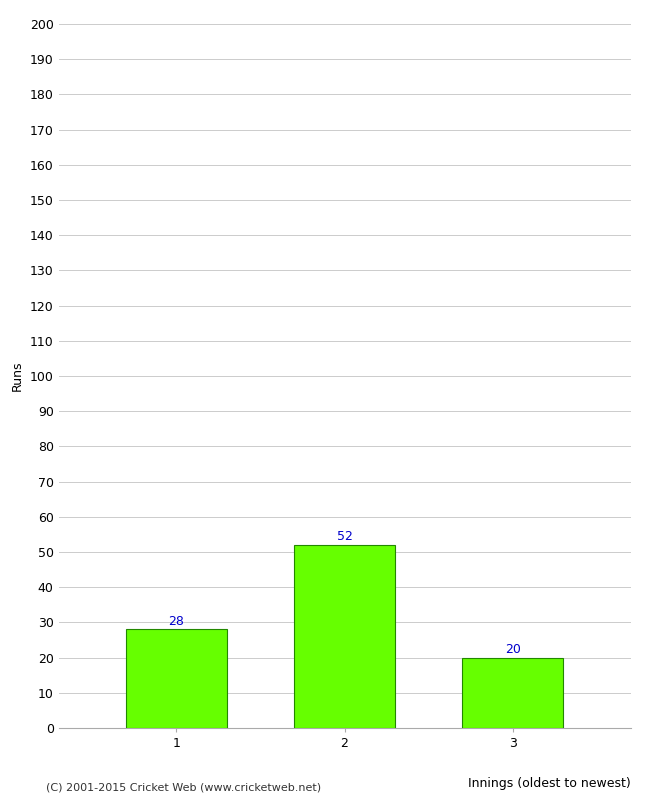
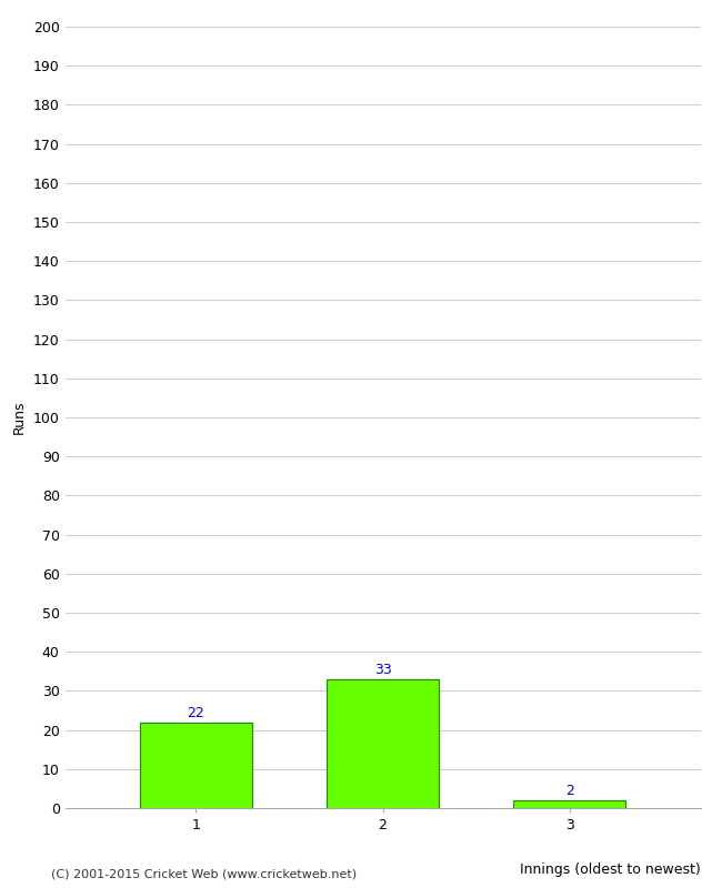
1: 28 -> 22
2: 52 -> 33
3: 20 -> 2
